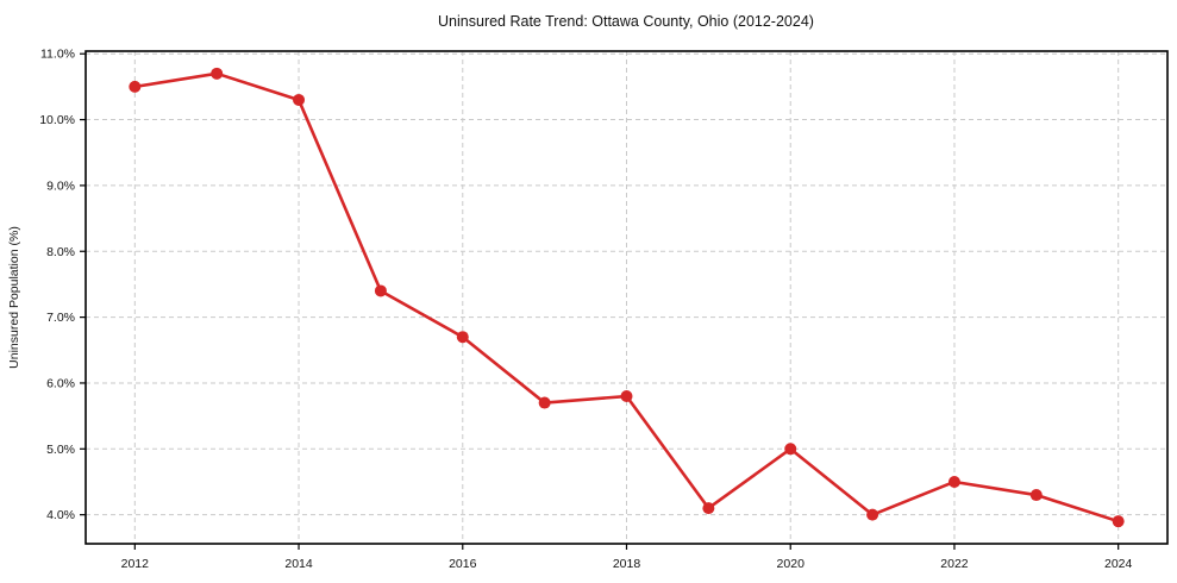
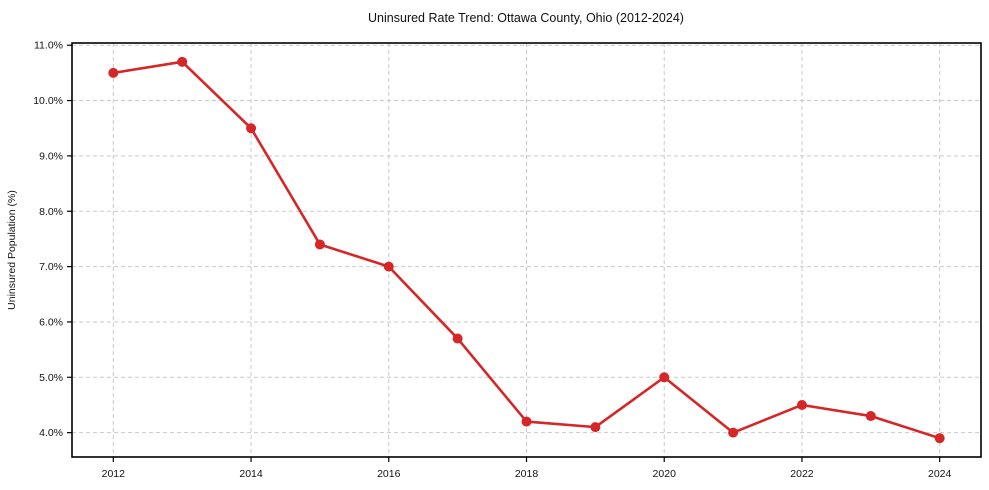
2014: 10.3% -> 9.5%
2016: 6.7% -> 7.0%
2018: 5.8% -> 4.2%
